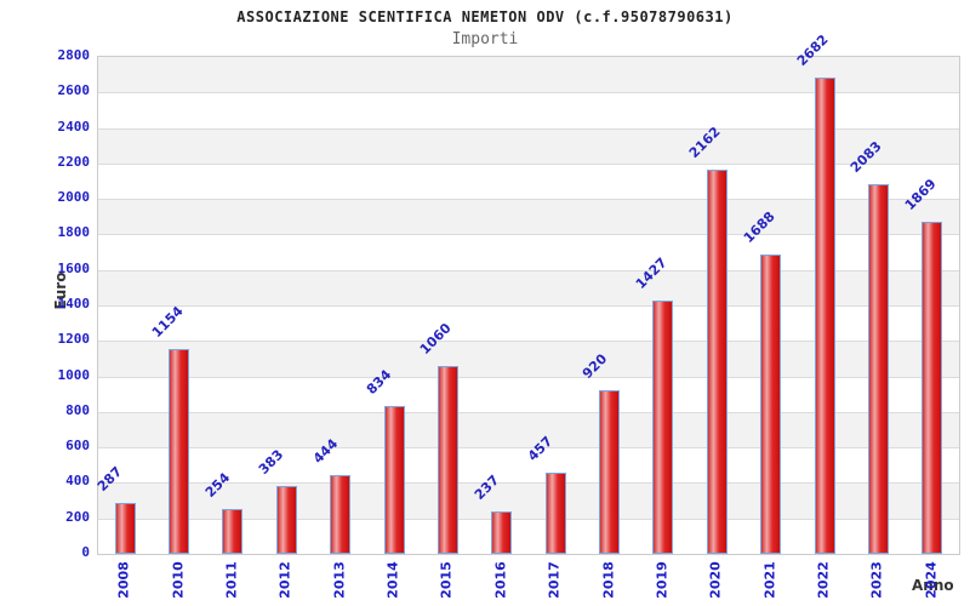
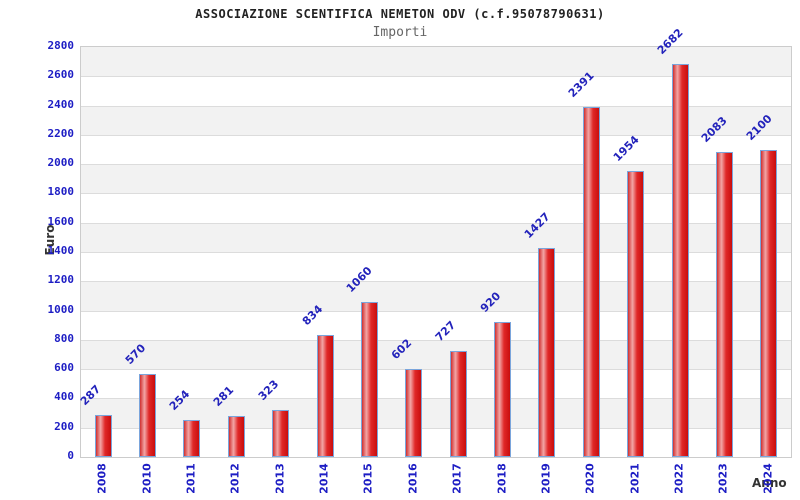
2010: 1154 -> 570
2012: 383 -> 281
2013: 444 -> 323
2016: 237 -> 602
2017: 457 -> 727
2020: 2162 -> 2391
2021: 1688 -> 1954
2024: 1869 -> 2100
